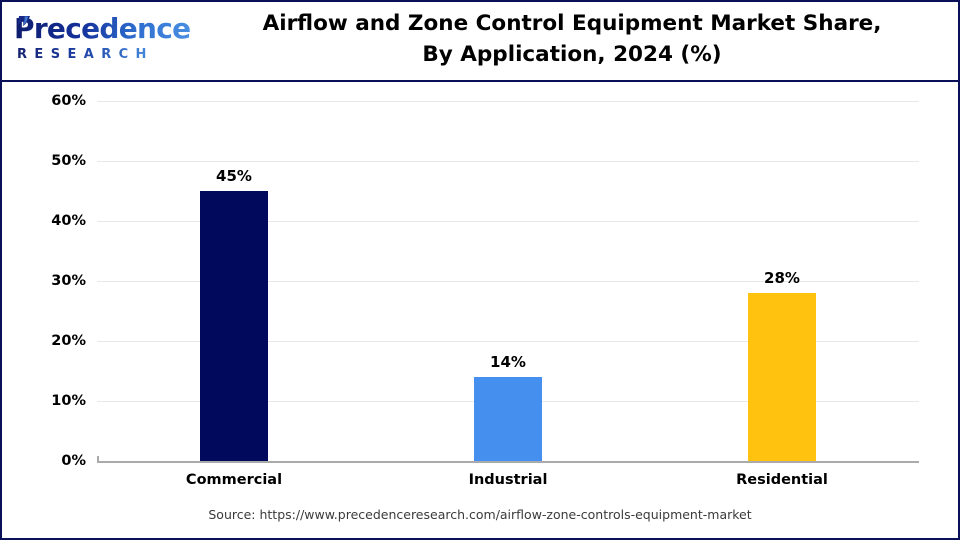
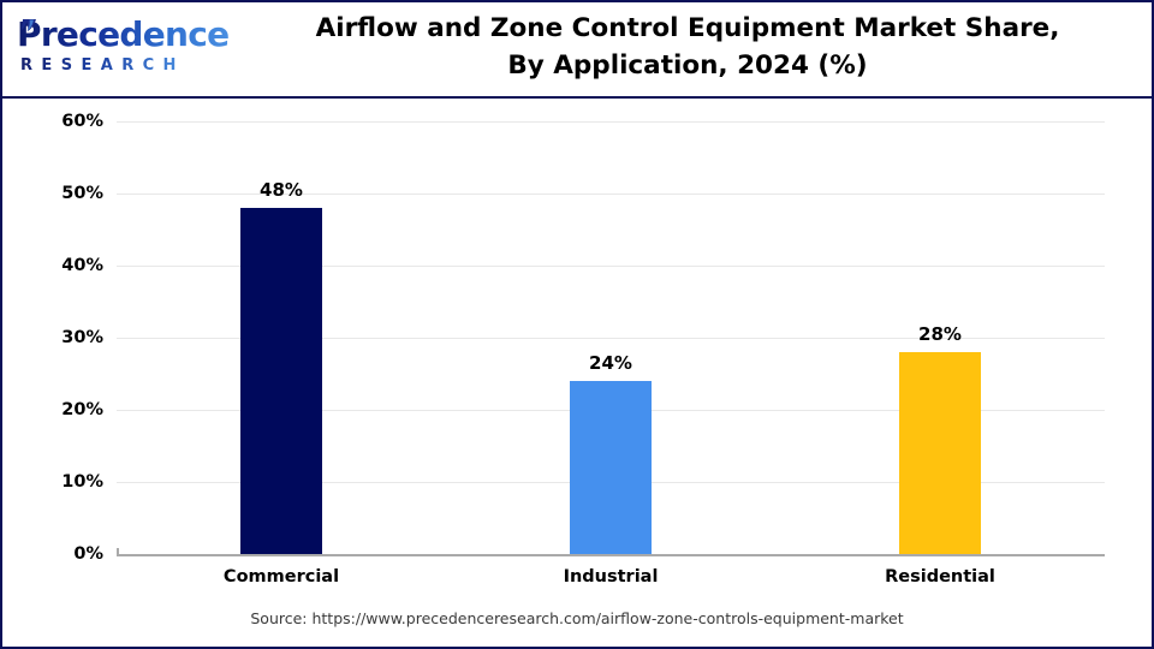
Commercial: 45% -> 48%
Industrial: 14% -> 24%
